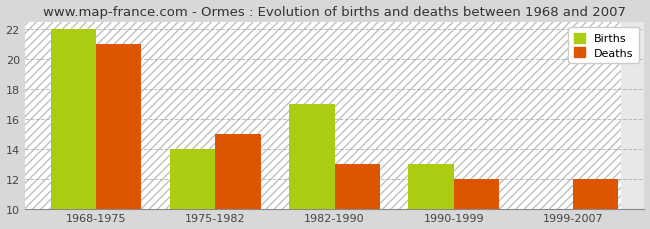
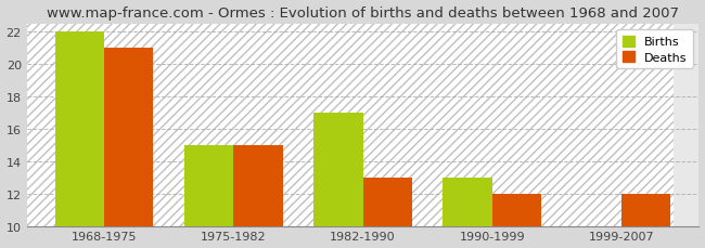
Births/1975-1982: 14 -> 15
